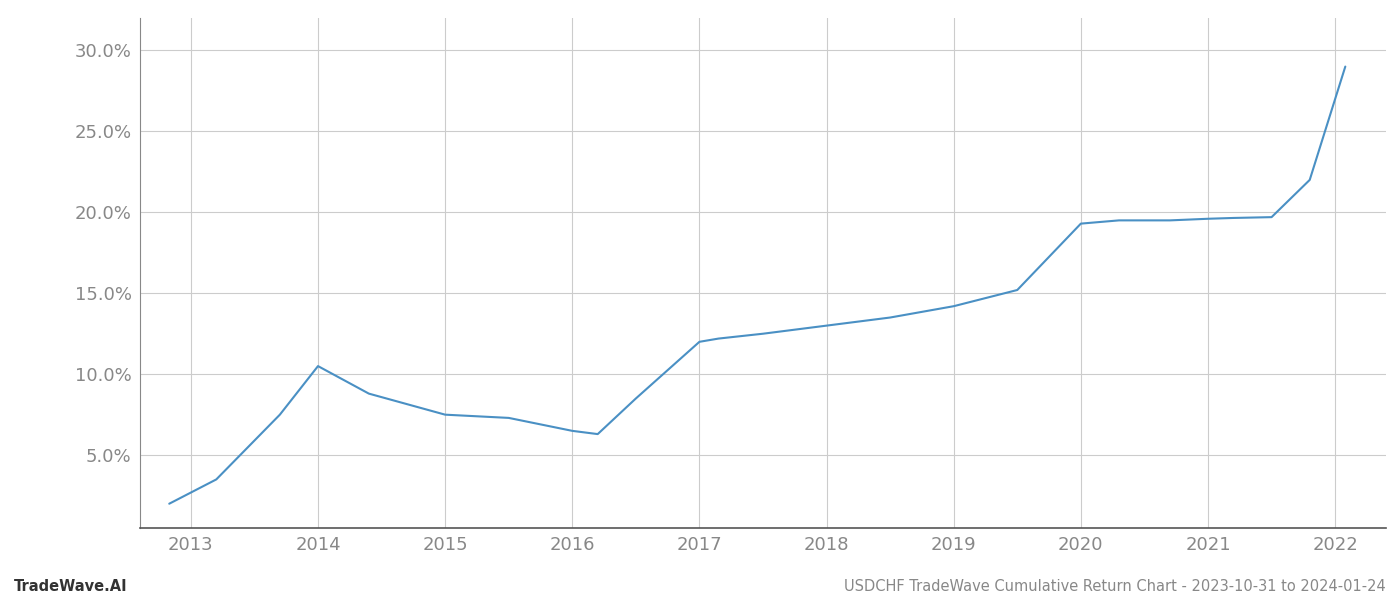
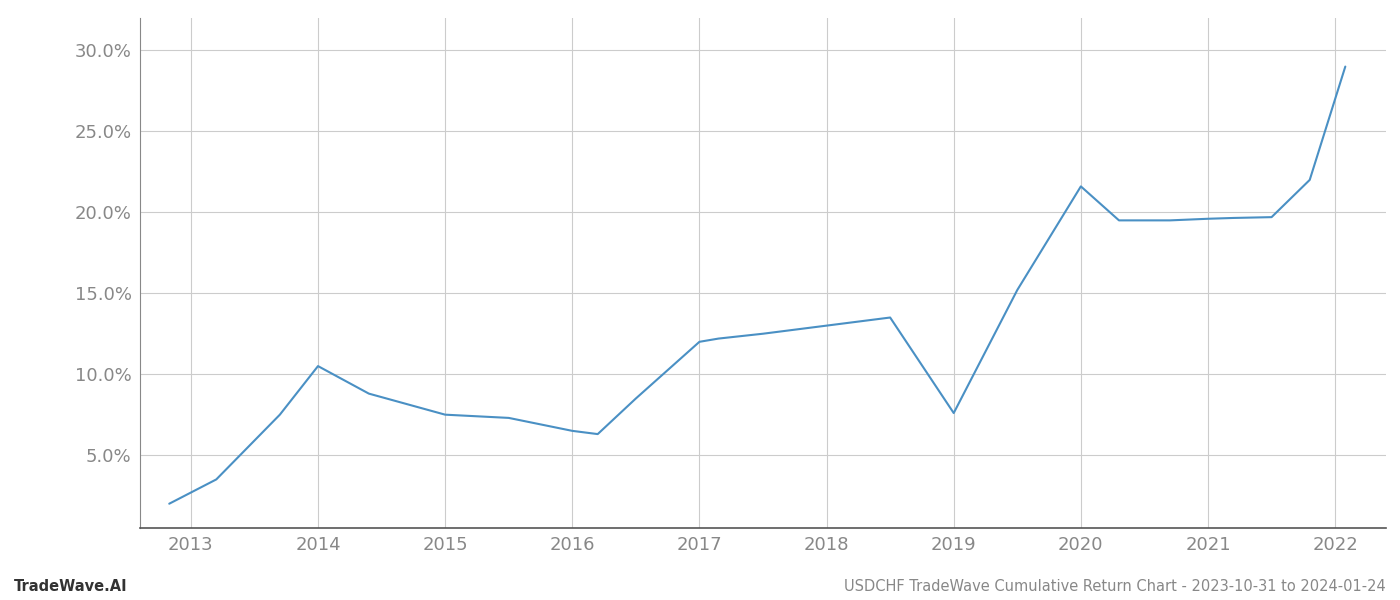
2019: 14.2% -> 7.6%
2020: 19.3% -> 21.6%
